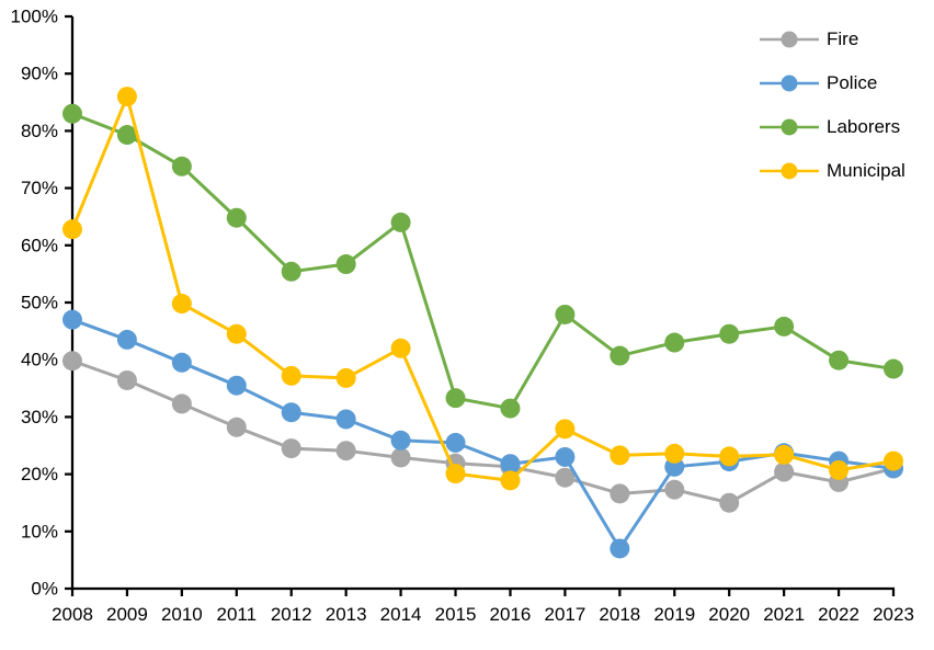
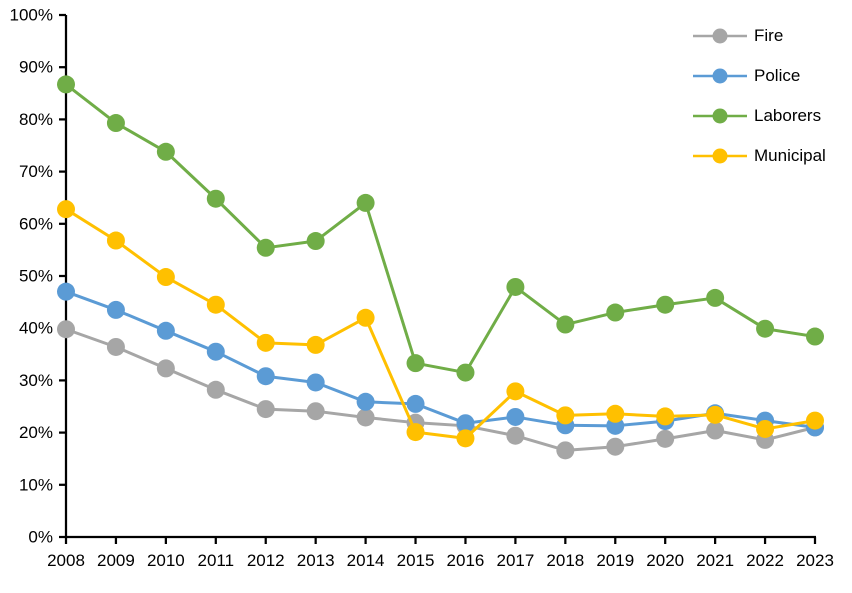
Laborers/2008: 83% -> 87%
Municipal/2009: 86% -> 57%
Police/2018: 7% -> 21%
Fire/2020: 15% -> 19%
